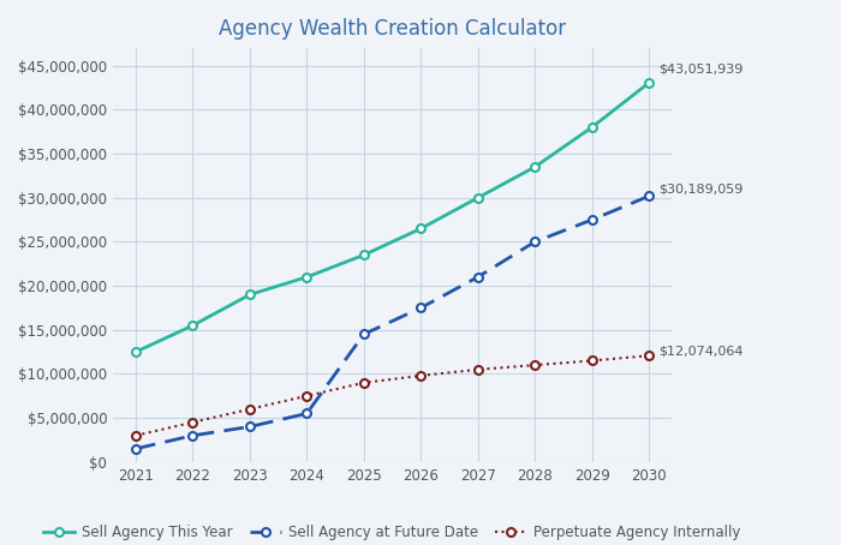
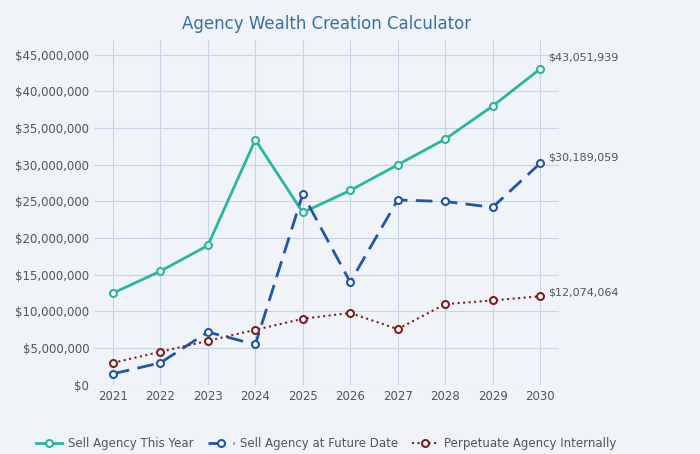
Sell Agency at Future Date/2023: $4,000,000 -> $7,200,000
Sell Agency This Year/2024: $21,000,000 -> $33,400,000
Sell Agency at Future Date/2025: $14,500,000 -> $26,000,000
Sell Agency at Future Date/2026: $17,500,000 -> $14,000,000
Sell Agency at Future Date/2027: $21,000,000 -> $25,200,000
Perpetuate Agency Internally/2027: $10,500,000 -> $7,600,000
Sell Agency at Future Date/2029: $27,500,000 -> $24,200,000
